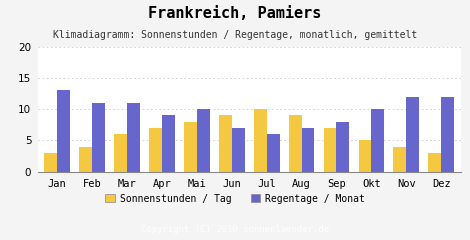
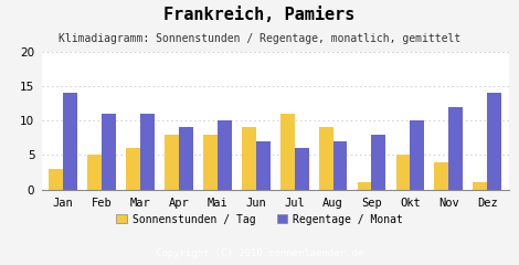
Regentage / Monat/Jan: 13 -> 14
Sonnenstunden / Tag/Feb: 4 -> 5
Sonnenstunden / Tag/Apr: 7 -> 8
Sonnenstunden / Tag/Jul: 10 -> 11
Sonnenstunden / Tag/Sep: 7 -> 1
Sonnenstunden / Tag/Dez: 3 -> 1
Regentage / Monat/Dez: 12 -> 14
